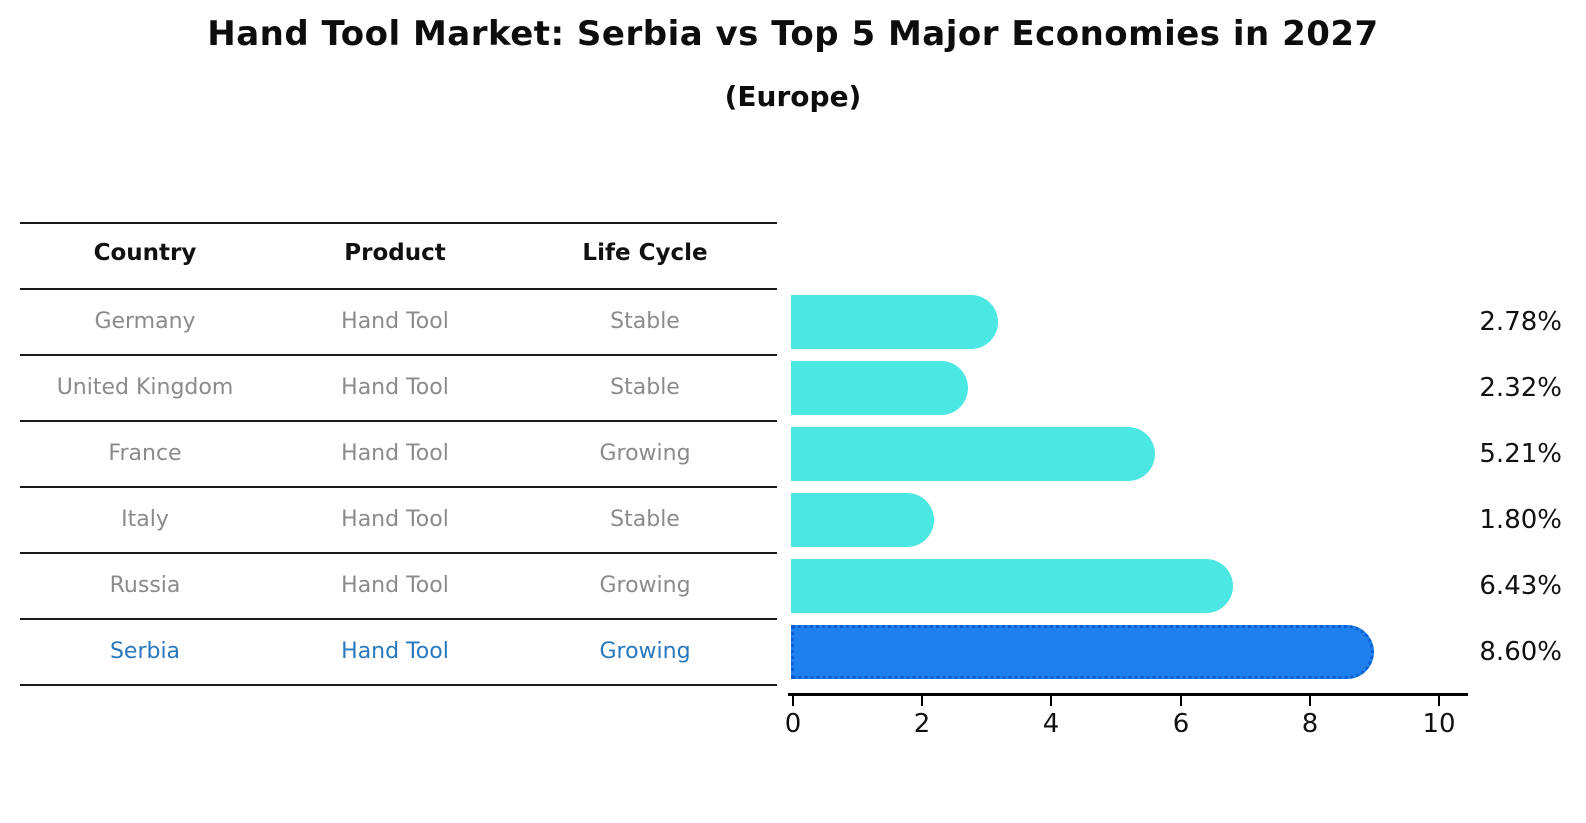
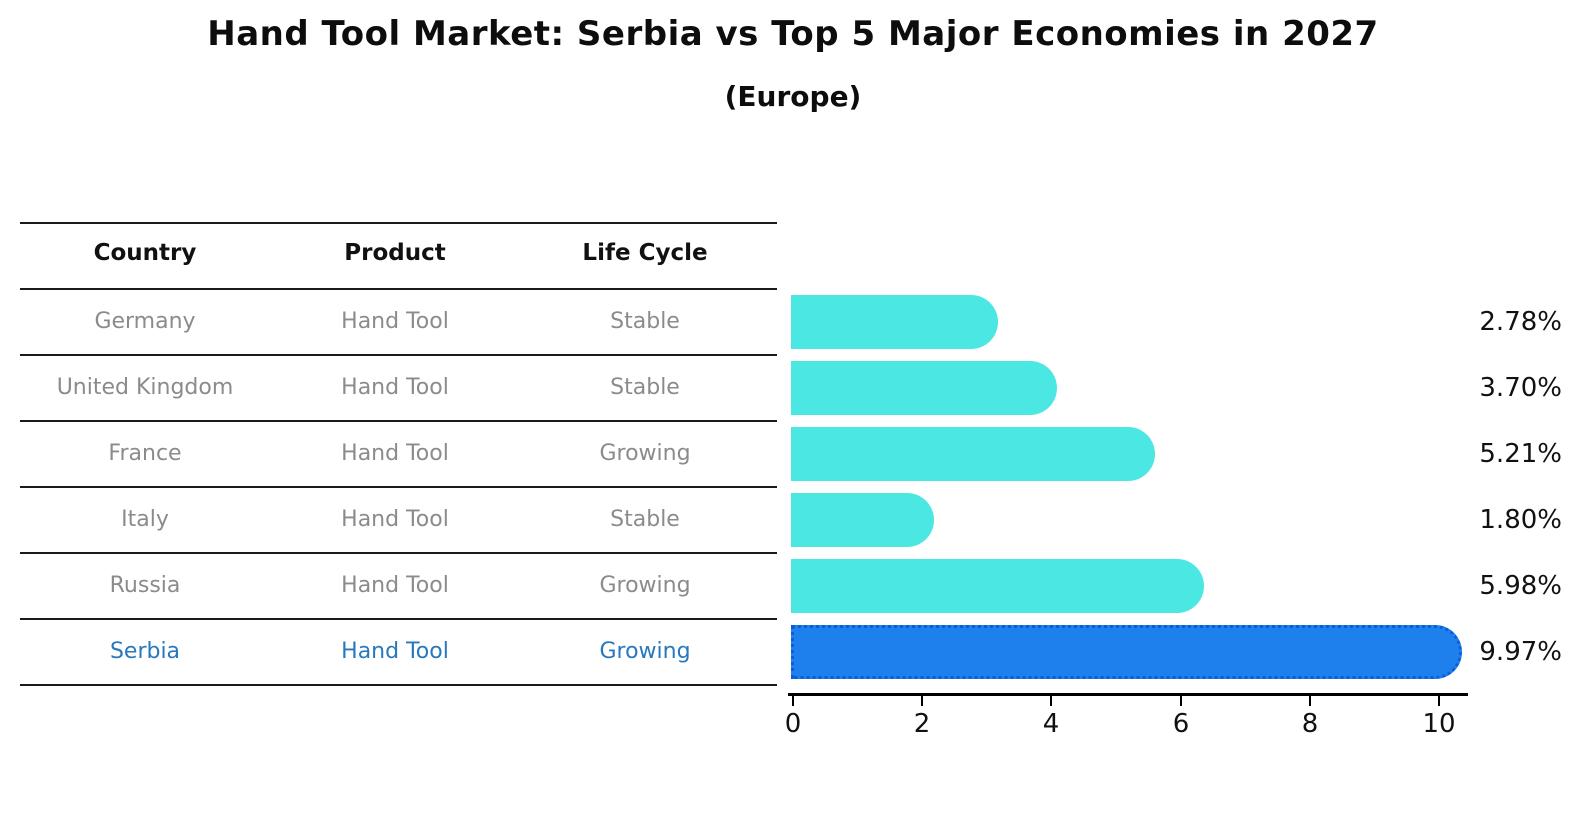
United Kingdom: 2.32% -> 3.70%
Russia: 6.43% -> 5.98%
Serbia: 8.60% -> 9.97%
